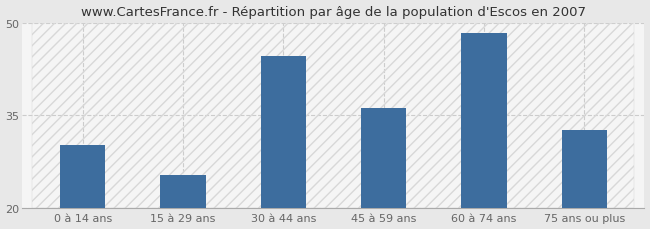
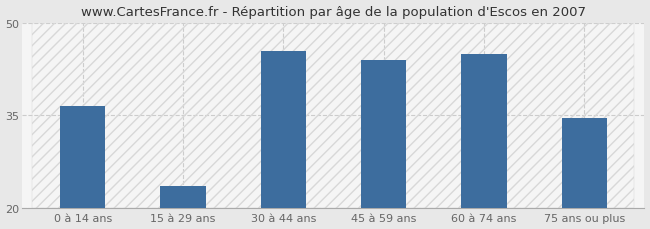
0 à 14 ans: 30.2 -> 36.5
15 à 29 ans: 25.4 -> 23.5
30 à 44 ans: 44.6 -> 45.5
45 à 59 ans: 36.2 -> 44.0
60 à 74 ans: 48.4 -> 45.0
75 ans ou plus: 32.6 -> 34.5
